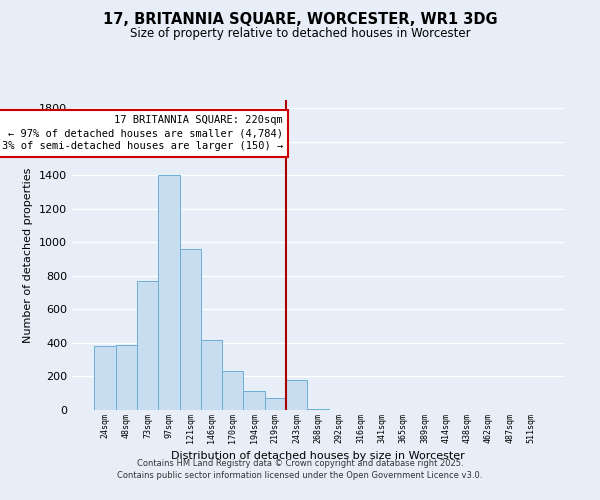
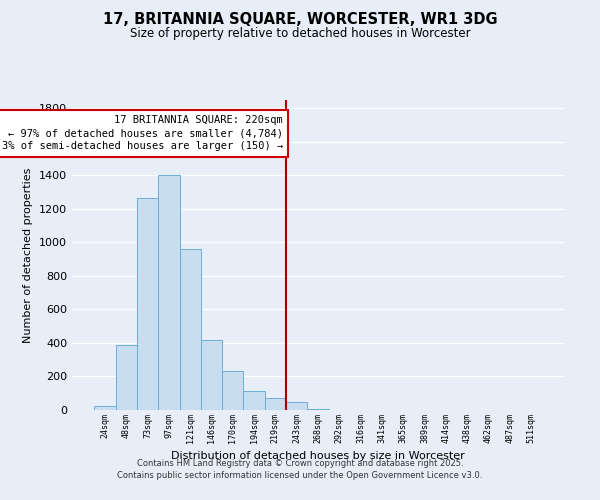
24sqm: 380 -> 20
73sqm: 770 -> 1260
243sqm: 180 -> 50
